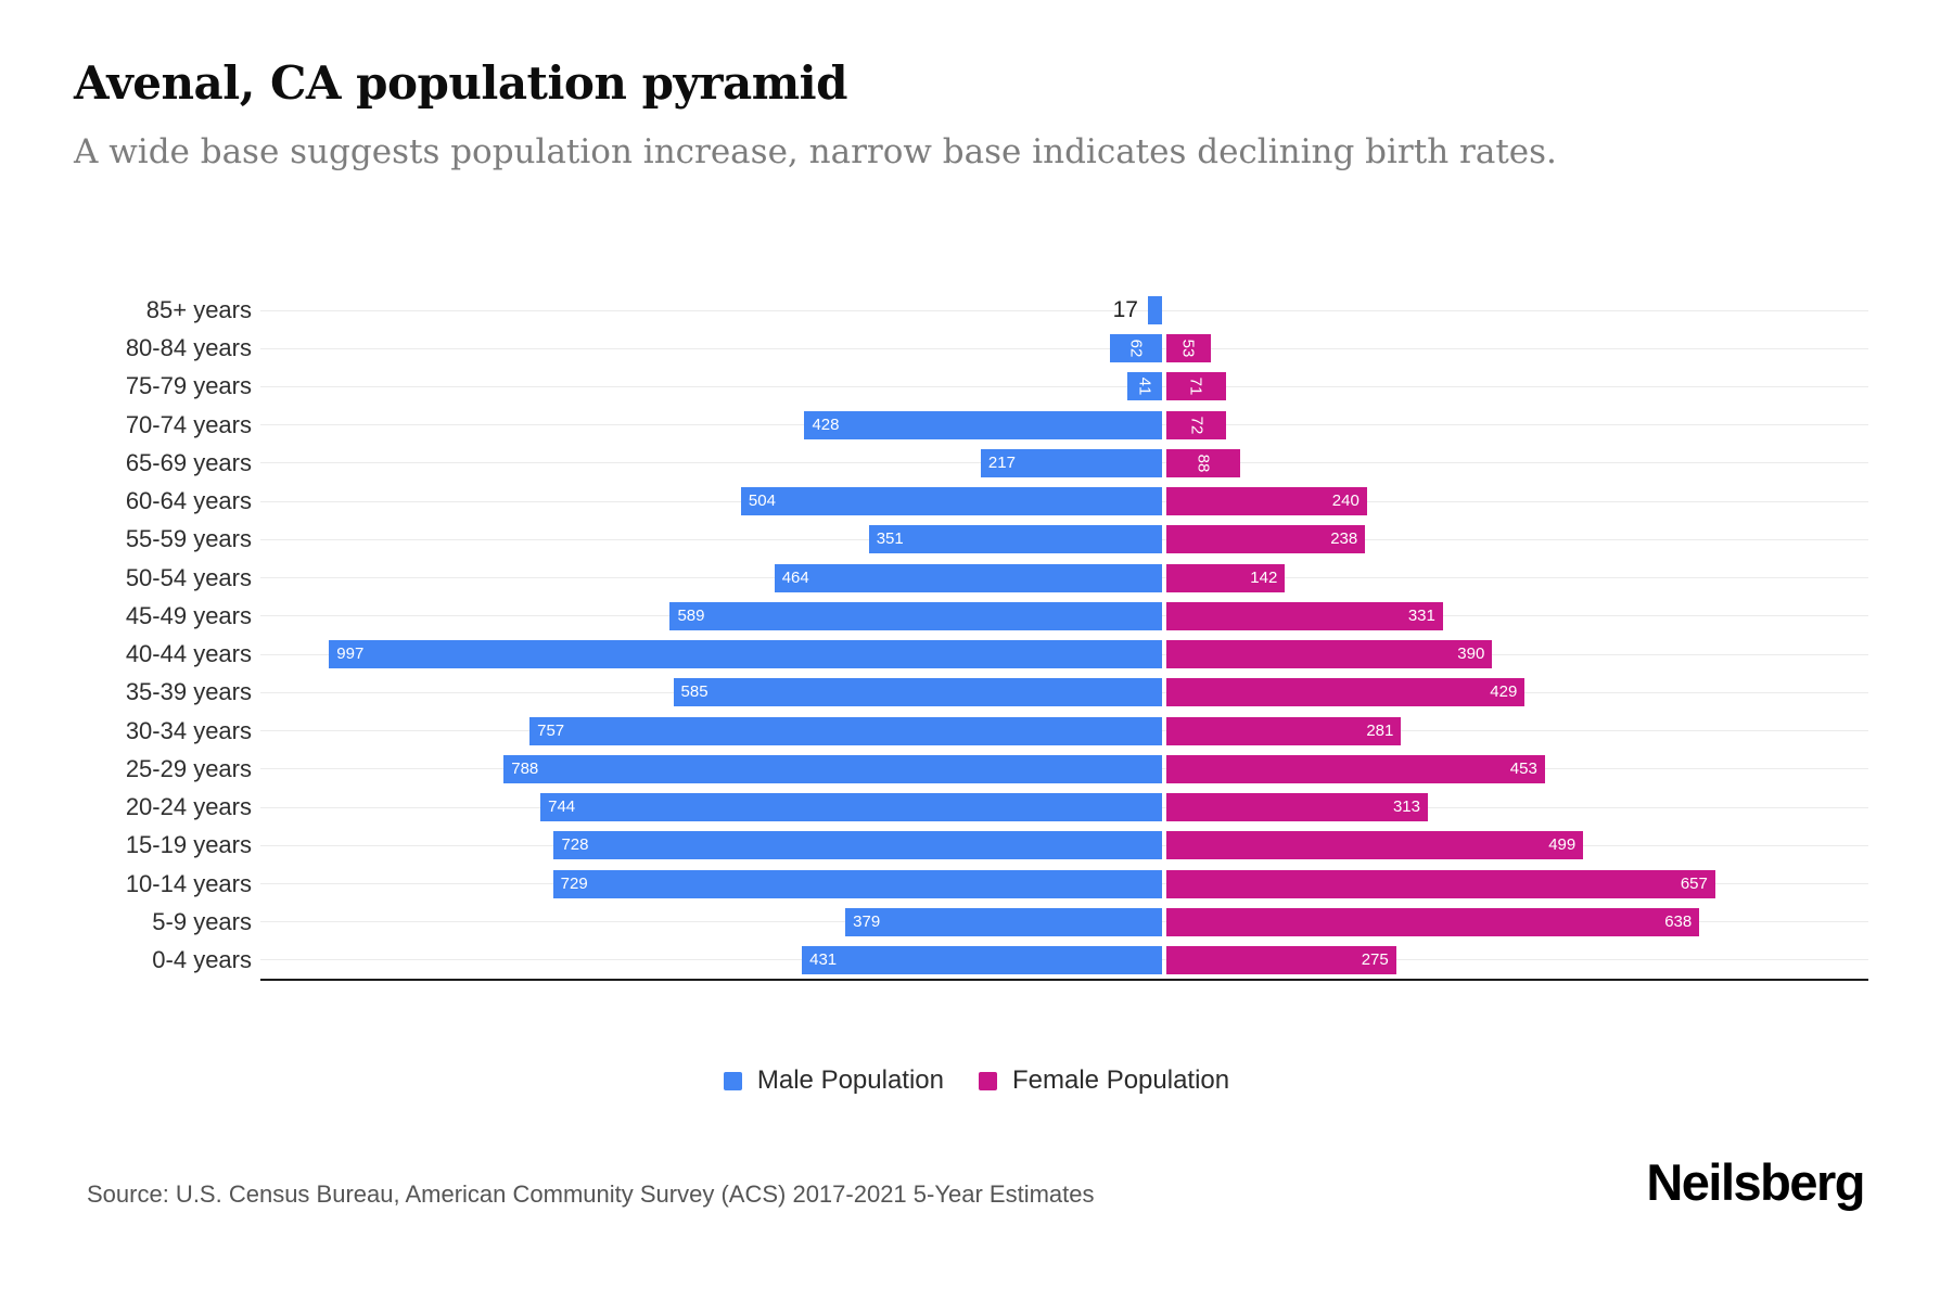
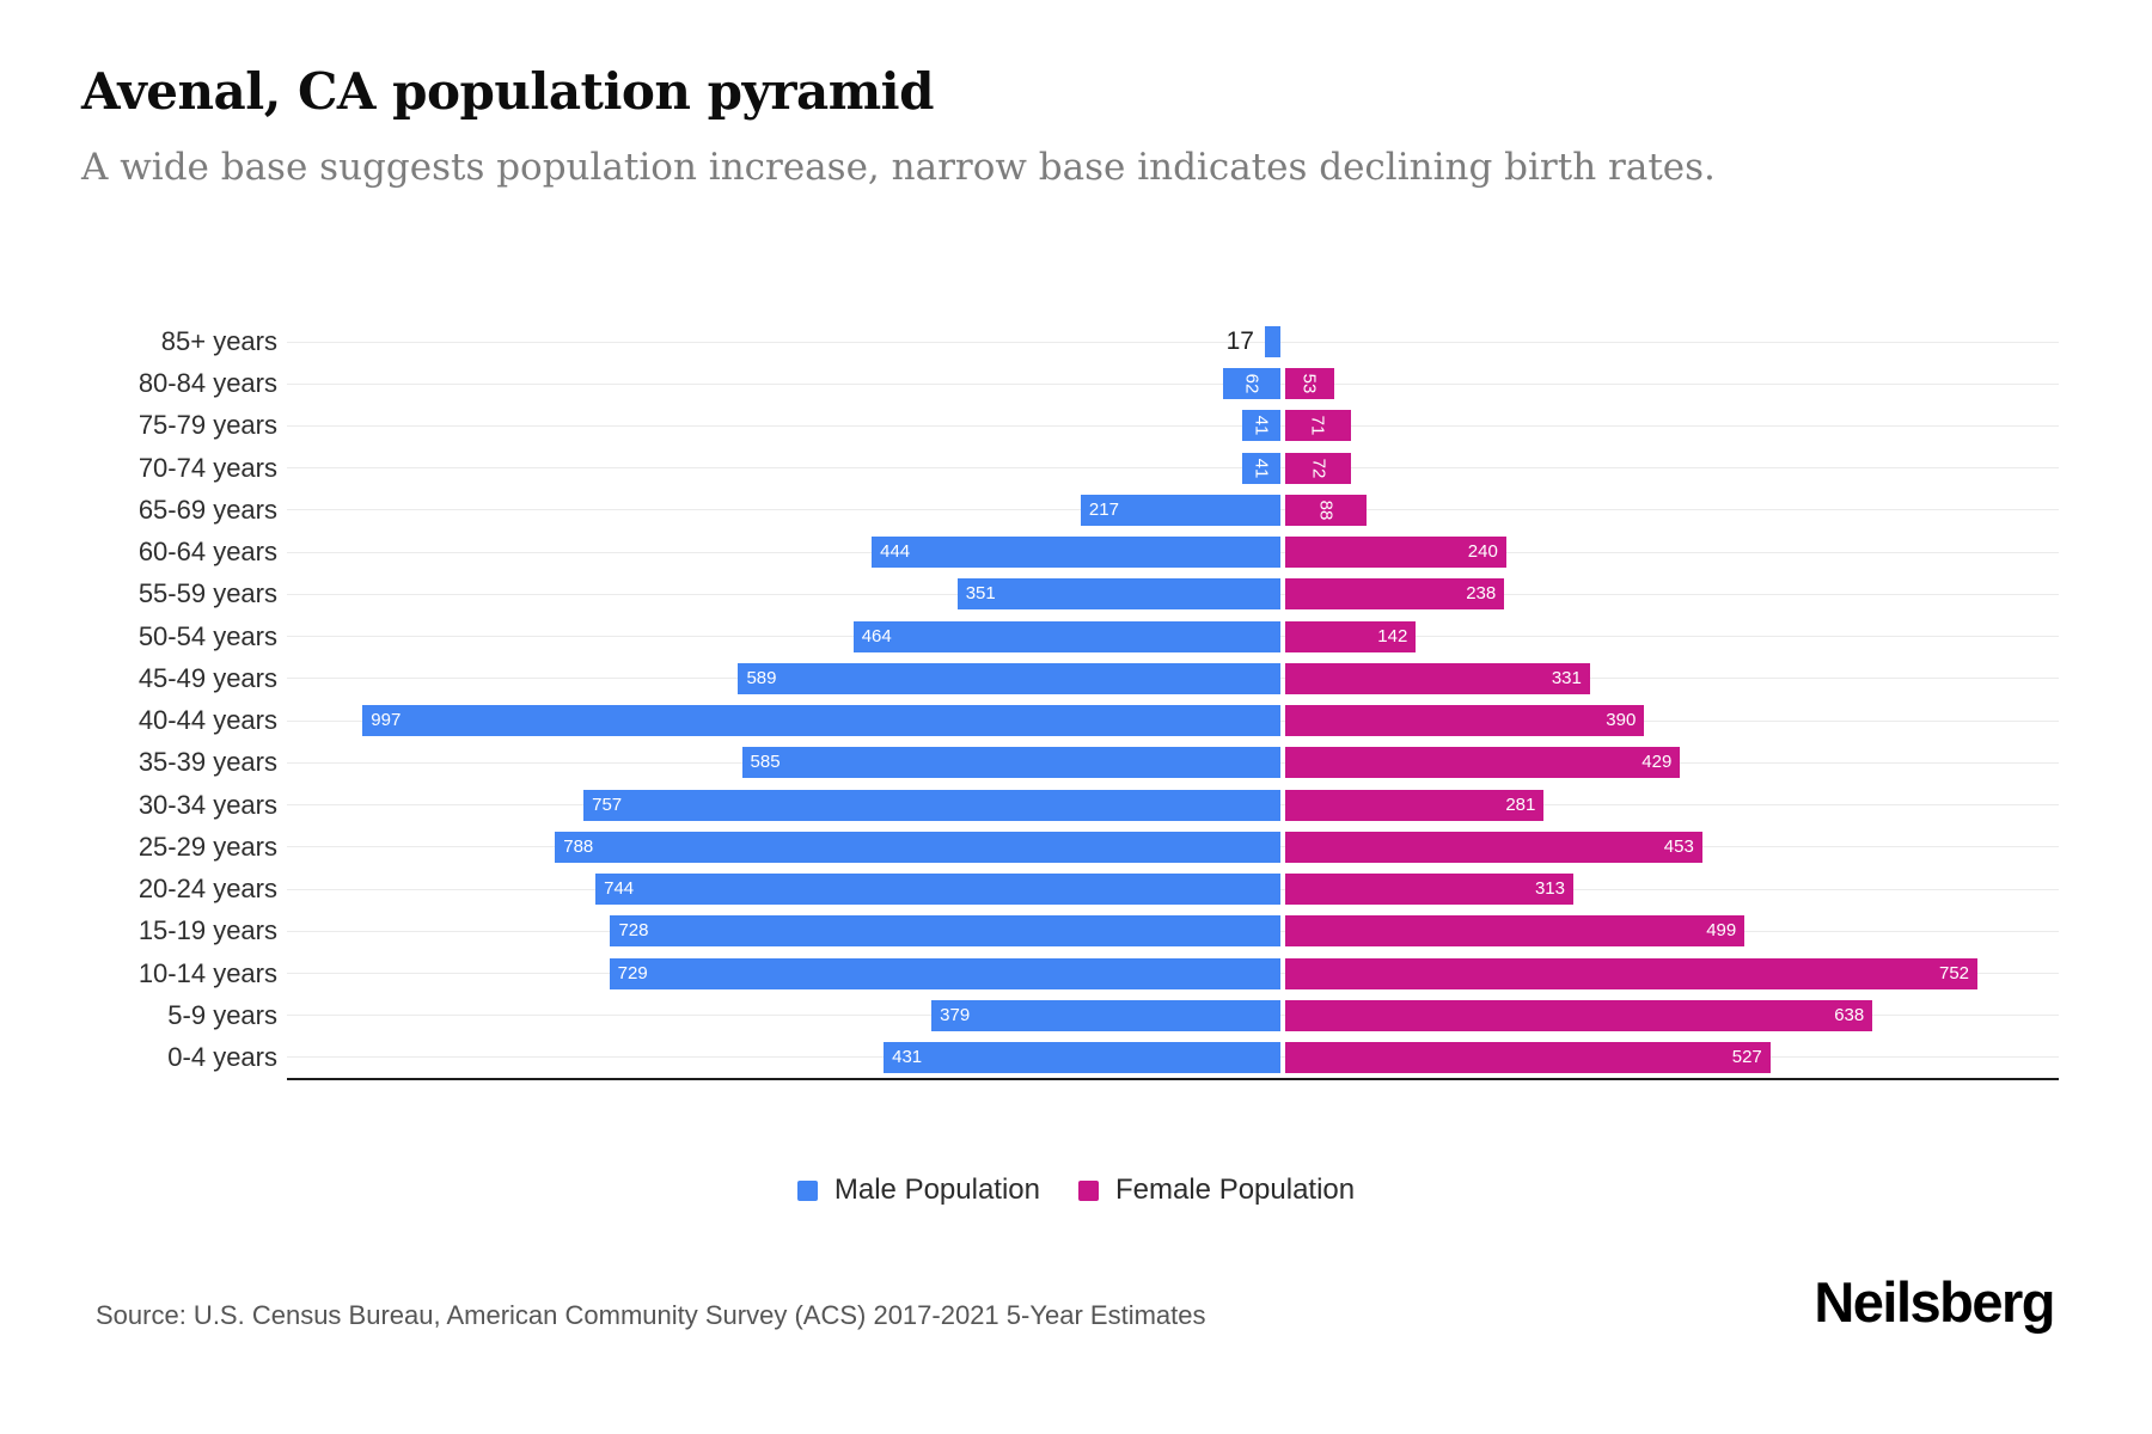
Male Population/70-74 years: 428 -> 41
Male Population/60-64 years: 504 -> 444
Female Population/10-14 years: 657 -> 752
Female Population/0-4 years: 275 -> 527
